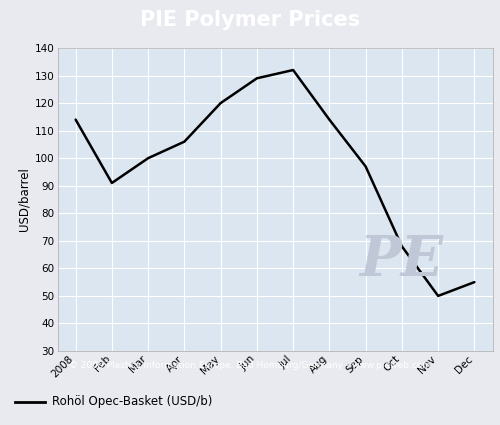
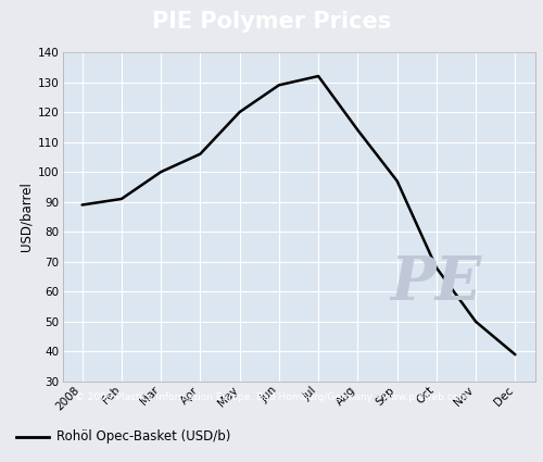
2008: 114 -> 89
Dec: 55 -> 39
